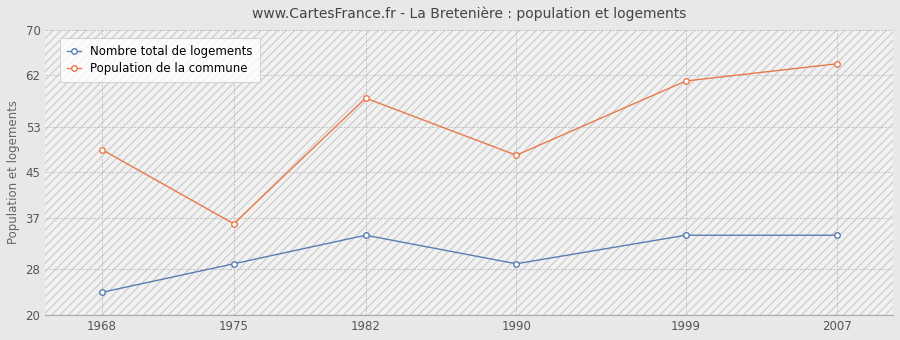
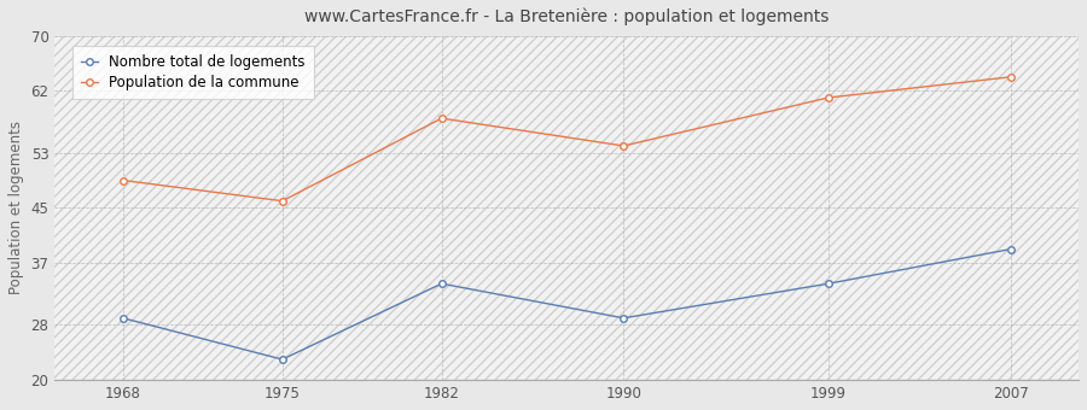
Nombre total de logements/1968: 24 -> 29
Nombre total de logements/1975: 29 -> 23
Population de la commune/1975: 36 -> 46
Population de la commune/1990: 48 -> 54
Nombre total de logements/2007: 34 -> 39
